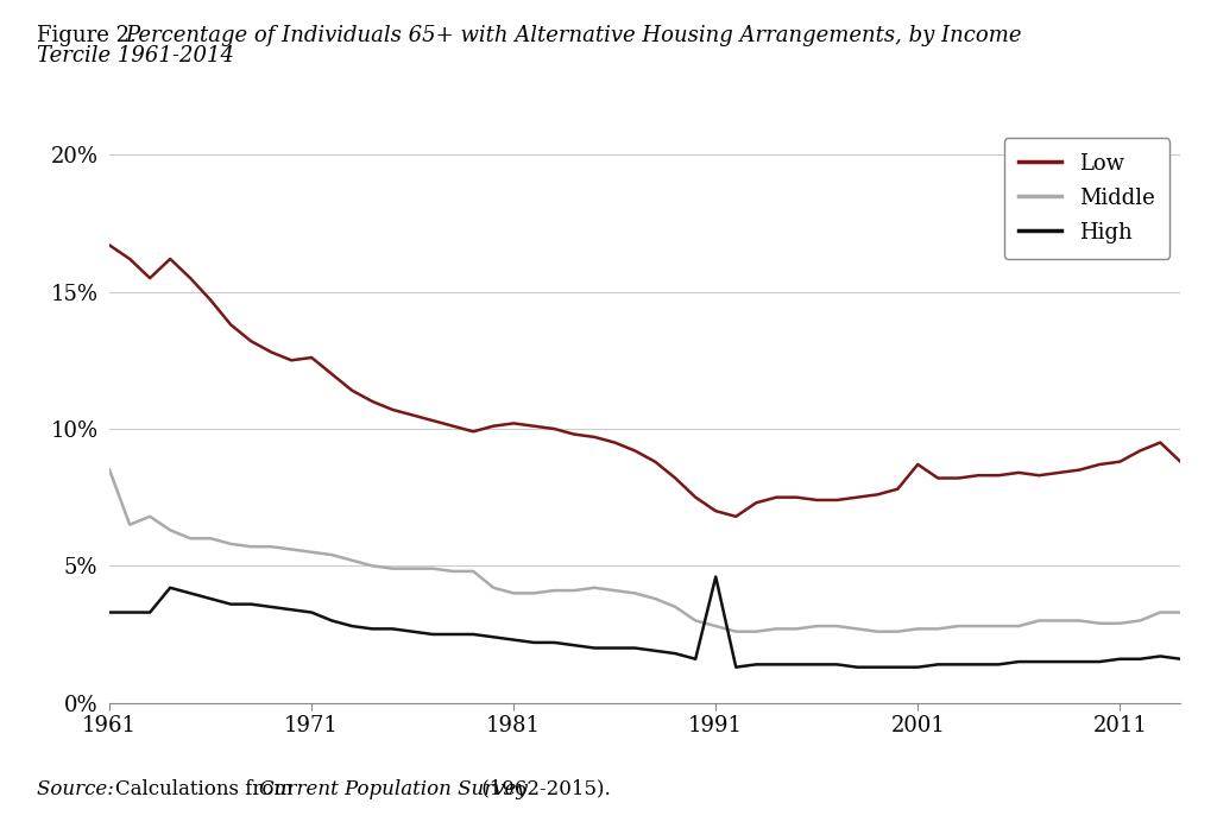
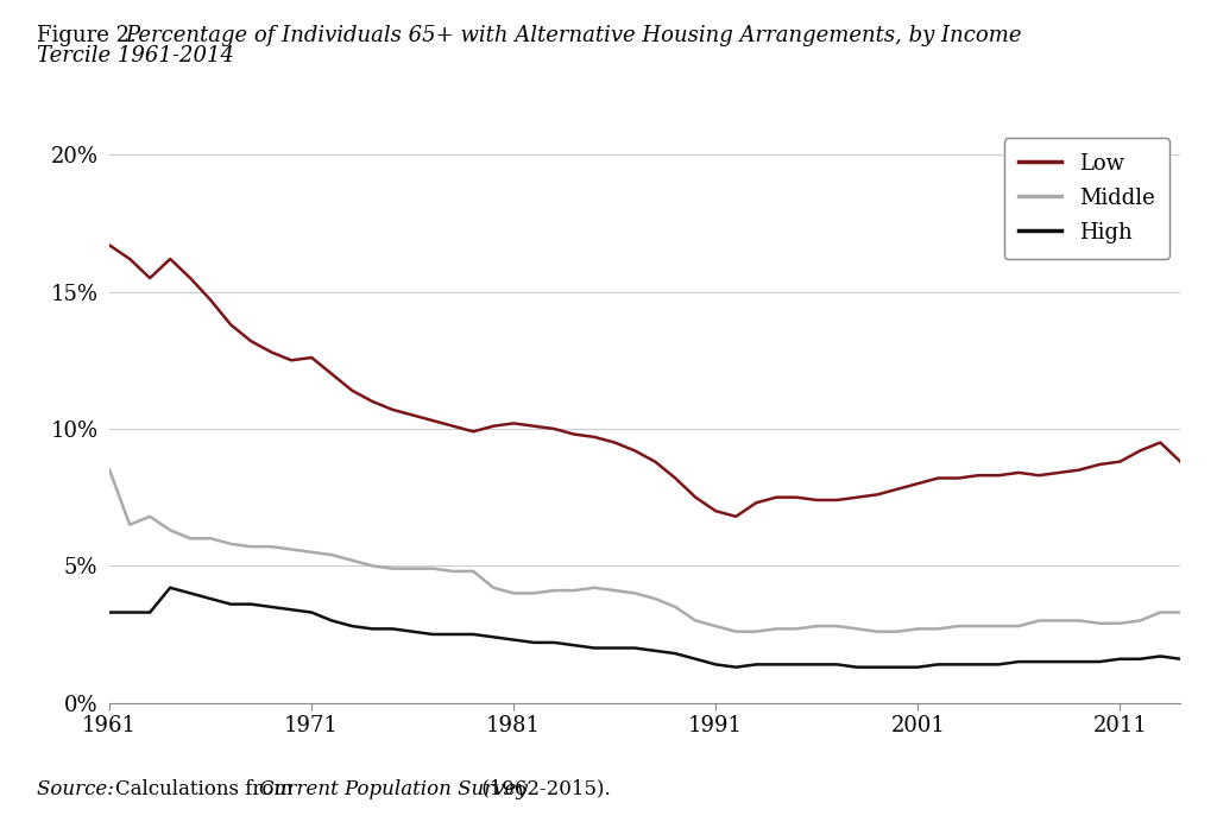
High/1991: 4.6% -> 1.4%
Low/2001: 8.7% -> 8.0%
